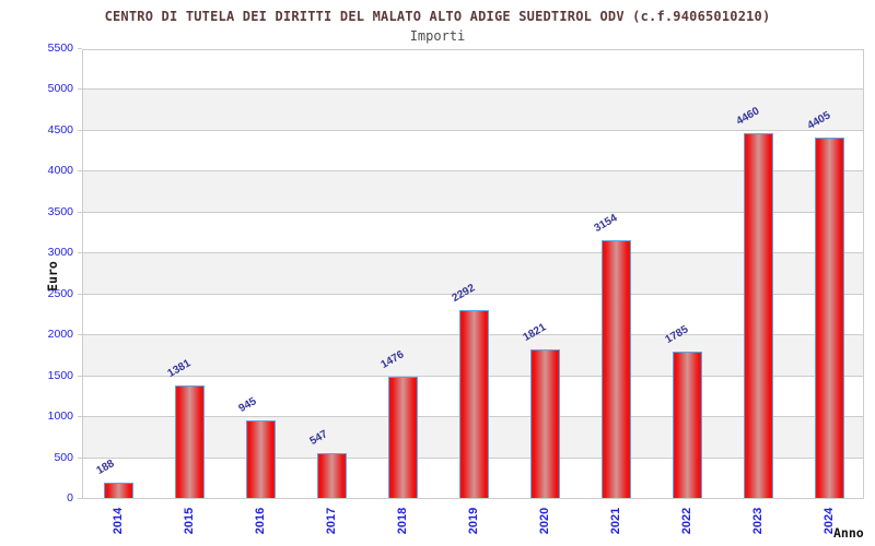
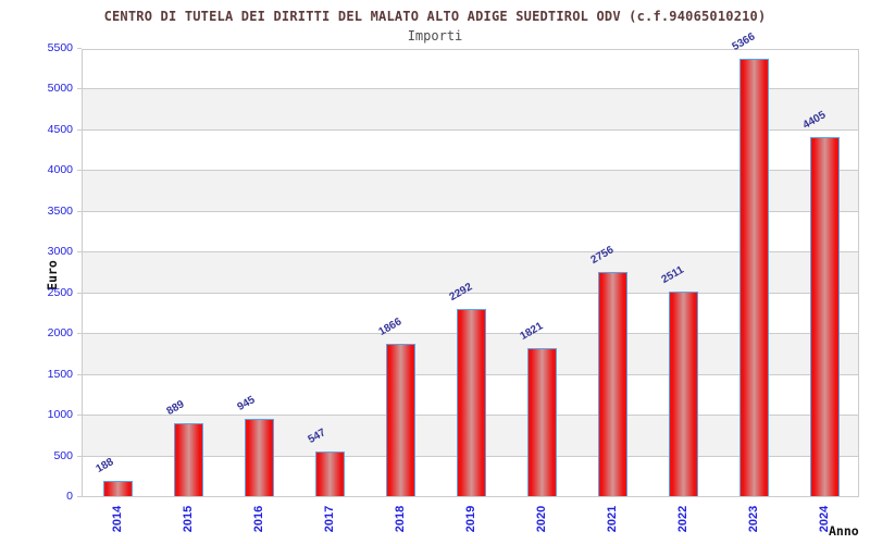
2015: 1381 -> 889
2018: 1476 -> 1866
2021: 3154 -> 2756
2022: 1785 -> 2511
2023: 4460 -> 5366
